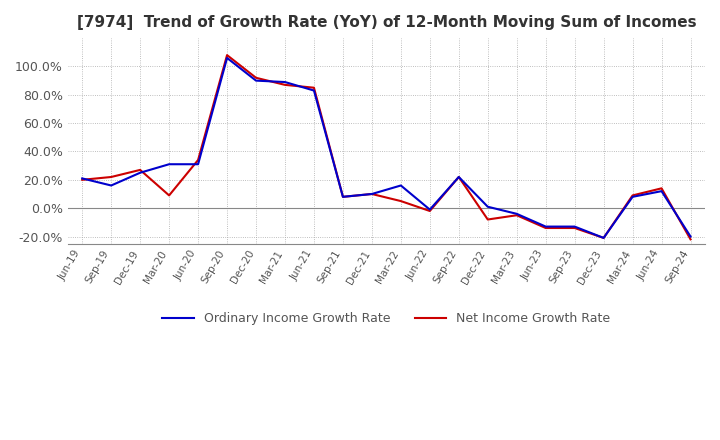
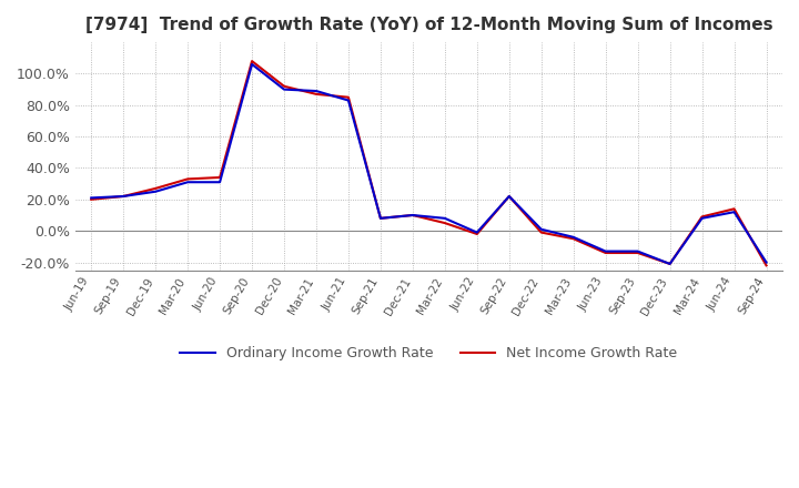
Ordinary Income Growth Rate/Sep-19: 16% -> 22%
Net Income Growth Rate/Mar-20: 9% -> 33%
Ordinary Income Growth Rate/Mar-22: 16% -> 8%
Net Income Growth Rate/Dec-22: -8% -> -1%
